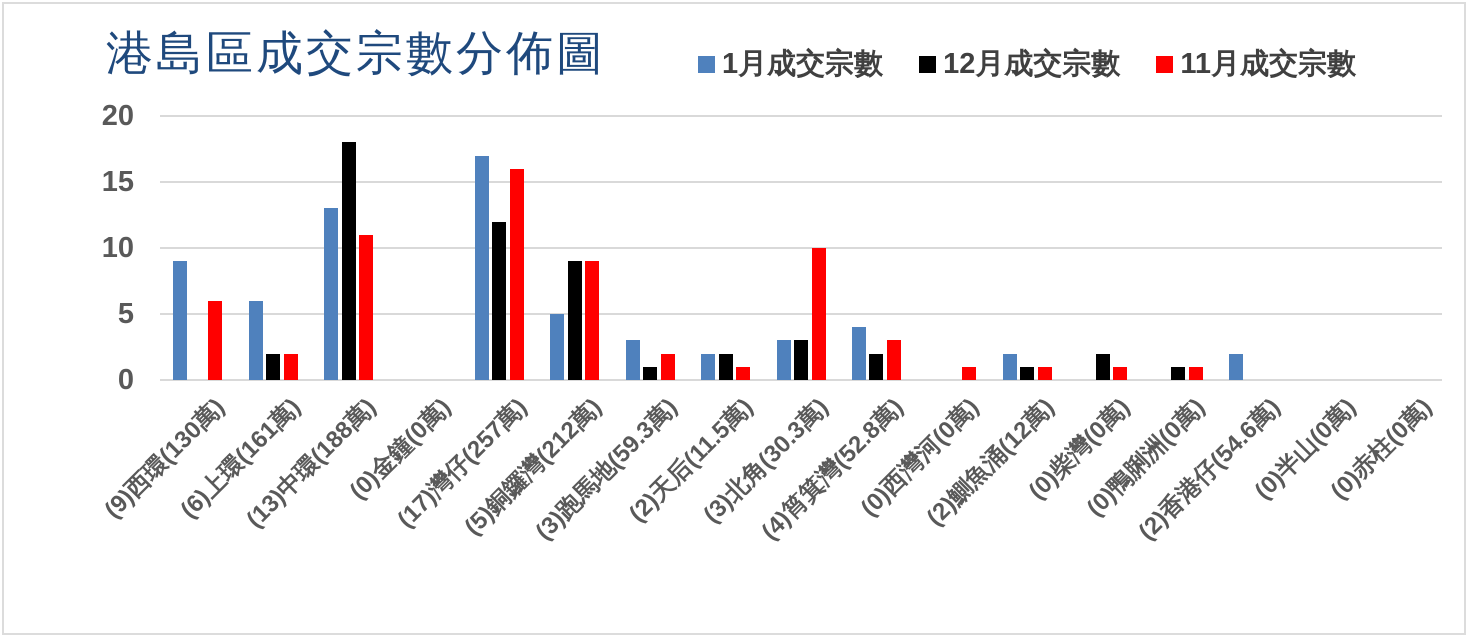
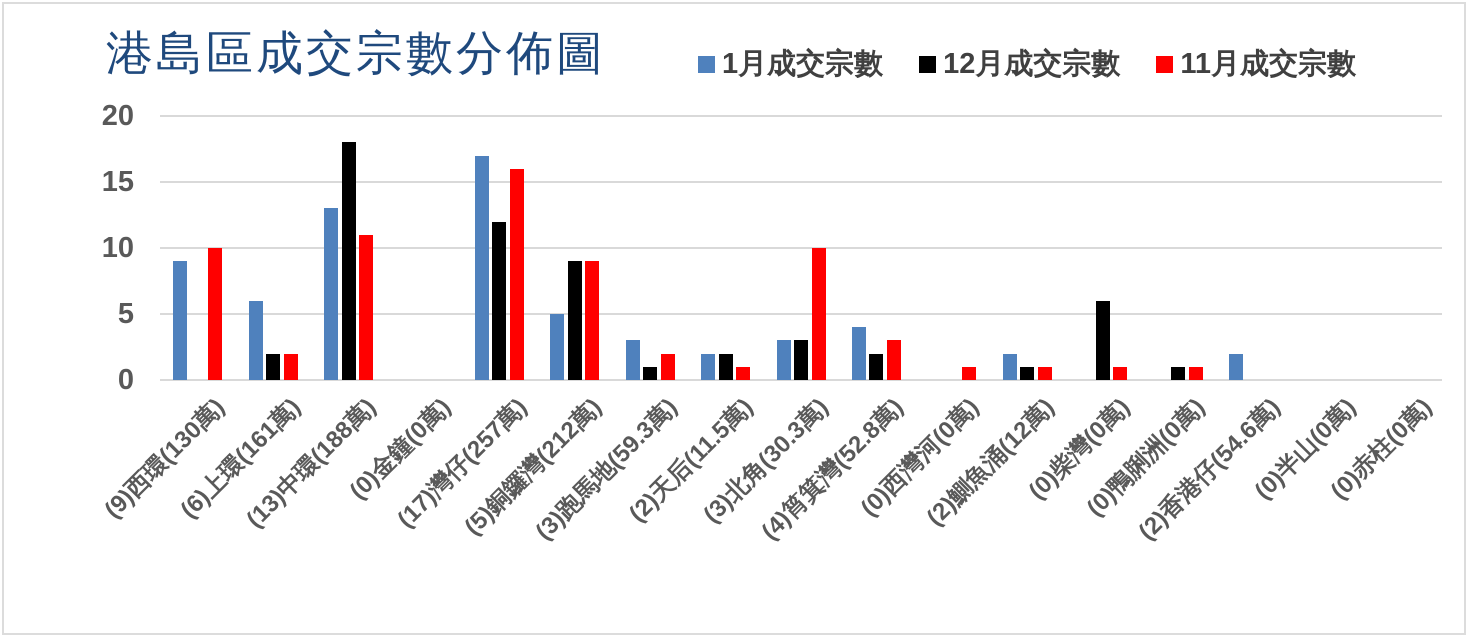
11月成交宗數/(9)西環(130萬): 6 -> 10
12月成交宗數/(0)柴灣(0萬): 2 -> 6
